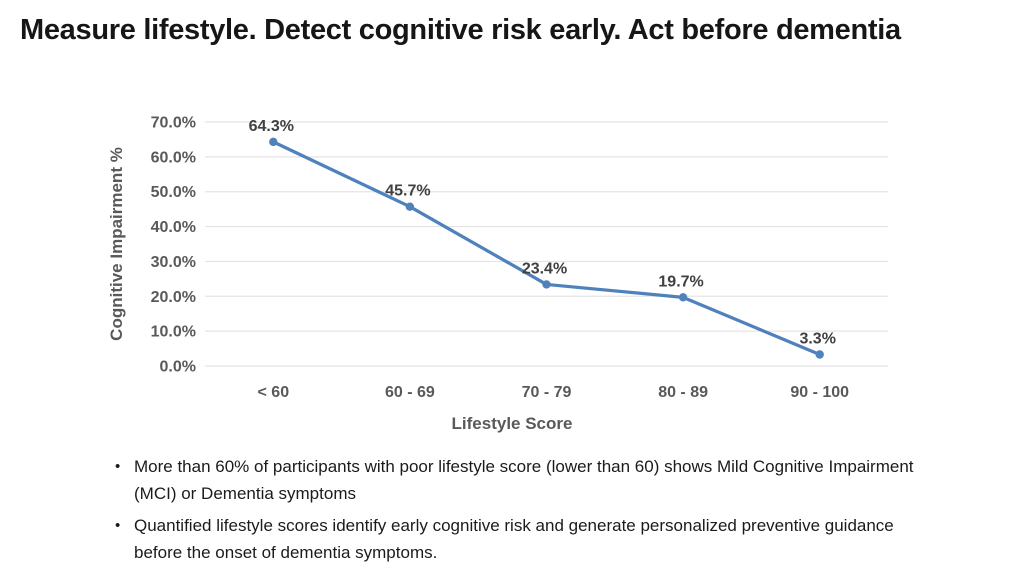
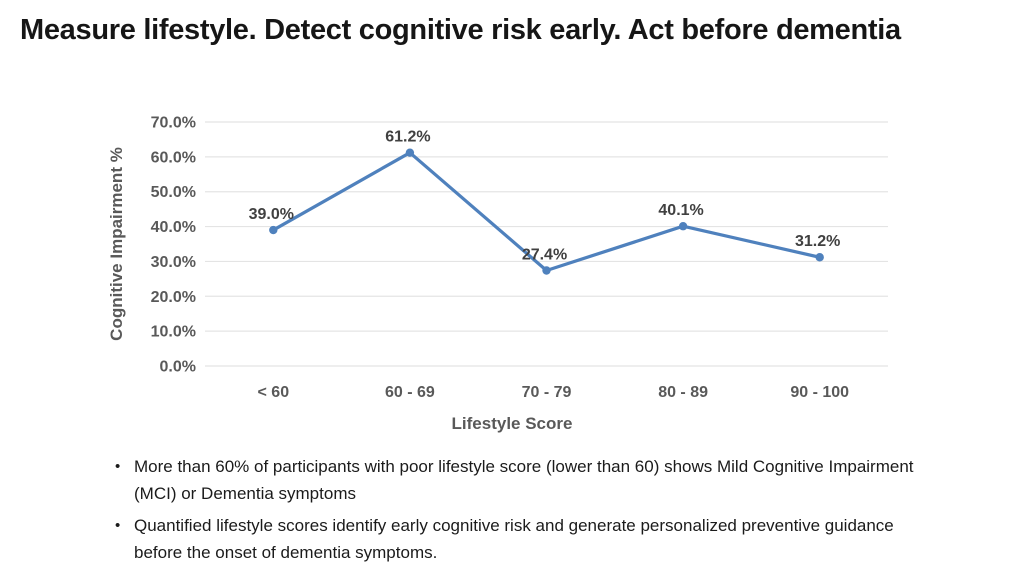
< 60: 64.3% -> 39.0%
60 - 69: 45.7% -> 61.2%
70 - 79: 23.4% -> 27.4%
80 - 89: 19.7% -> 40.1%
90 - 100: 3.3% -> 31.2%
